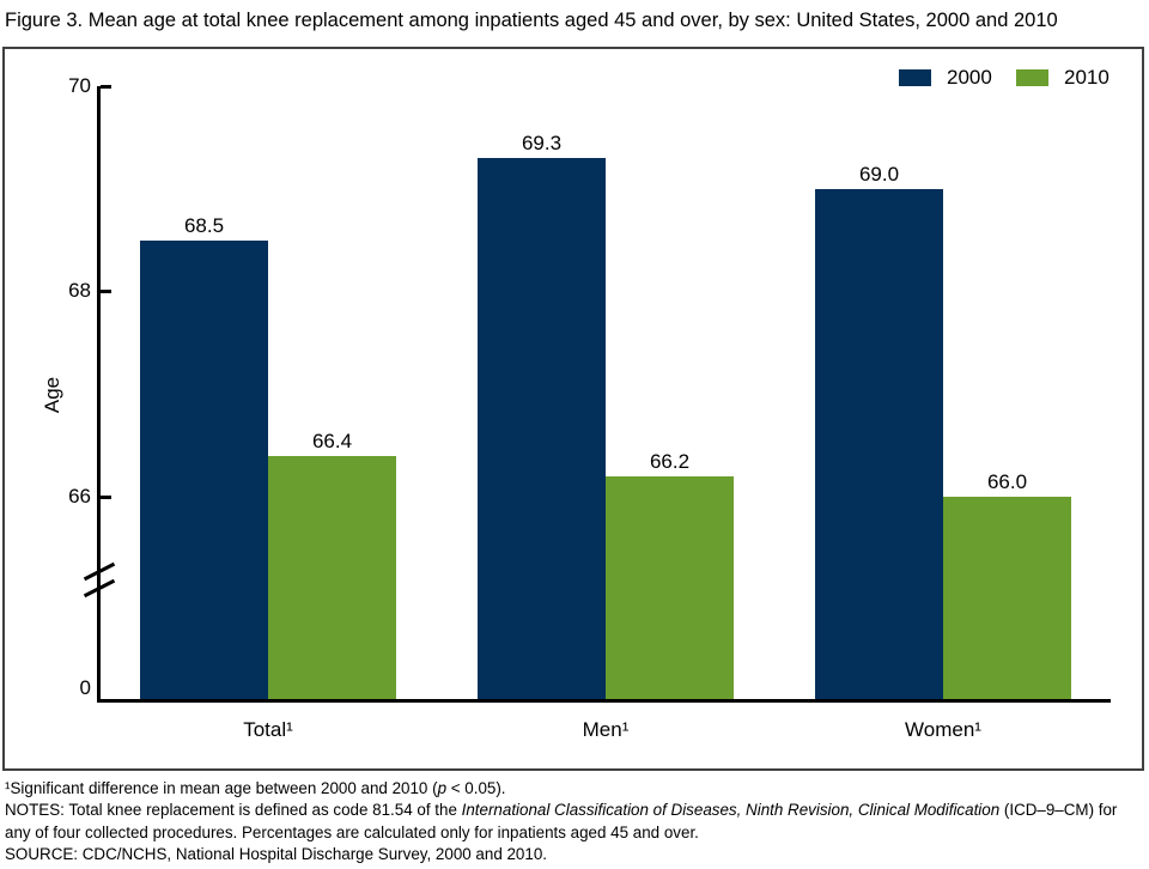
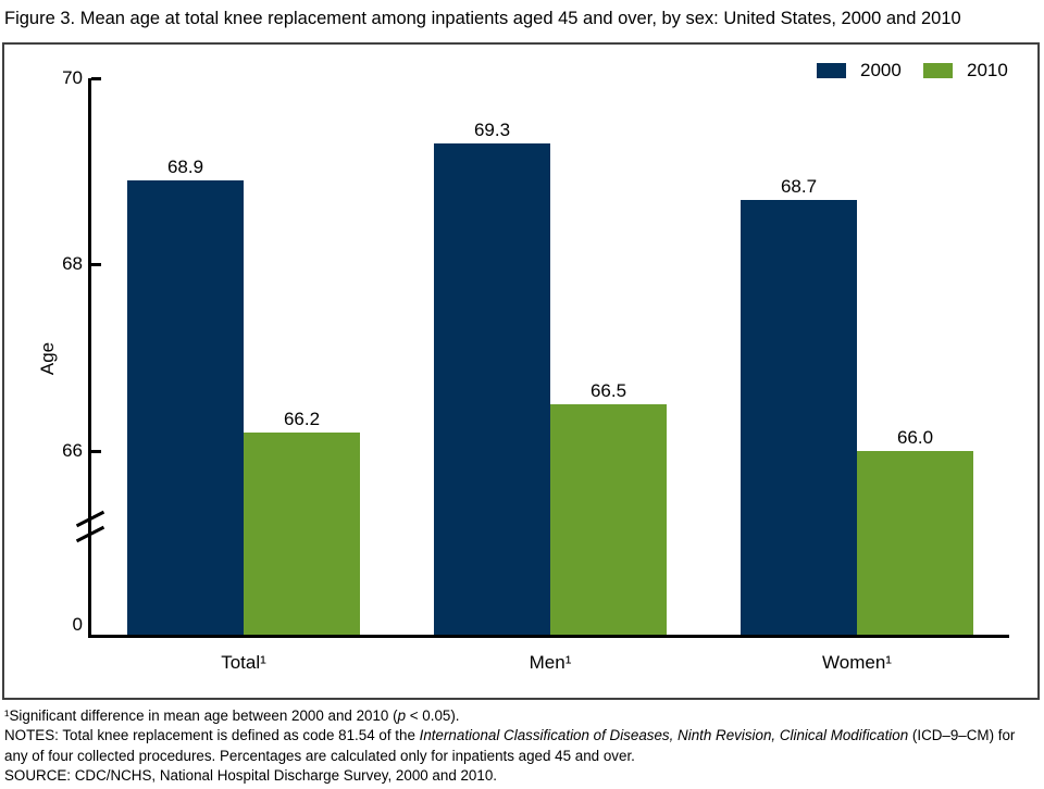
2000/Total¹: 68.5 -> 68.9
2010/Total¹: 66.4 -> 66.2
2010/Men¹: 66.2 -> 66.5
2000/Women¹: 69.0 -> 68.7
